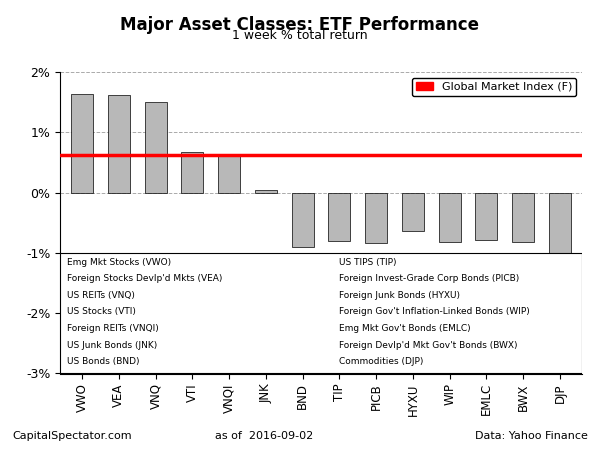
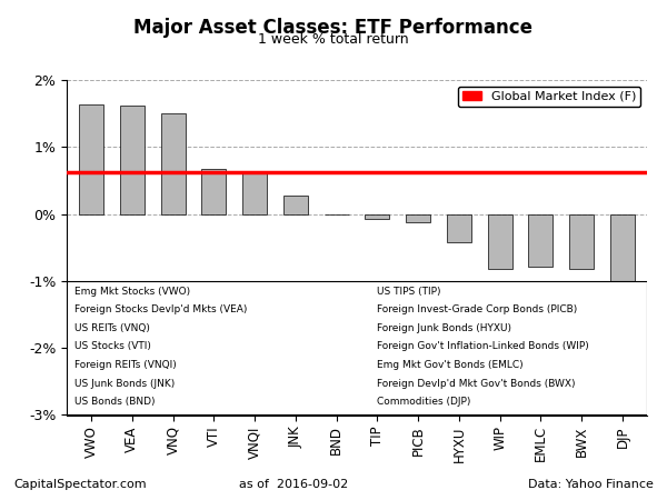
JNK: 0.04% -> 0.27%
BND: -0.90% -> -0.01%
TIP: -0.80% -> -0.08%
PICB: -0.84% -> -0.13%
HYXU: -0.64% -> -0.42%
